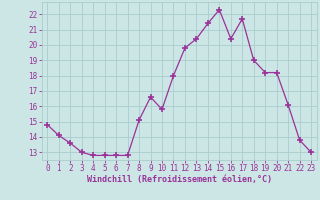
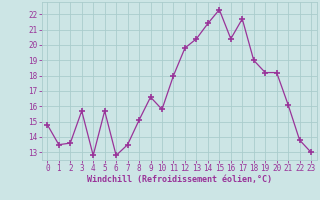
1: 14.1 -> 13.5
3: 13.0 -> 15.7
5: 12.8 -> 15.7
7: 12.8 -> 13.5
